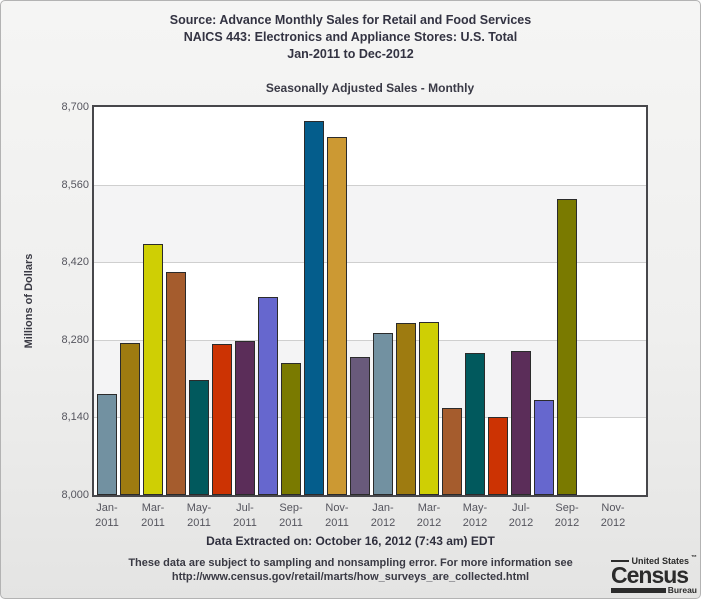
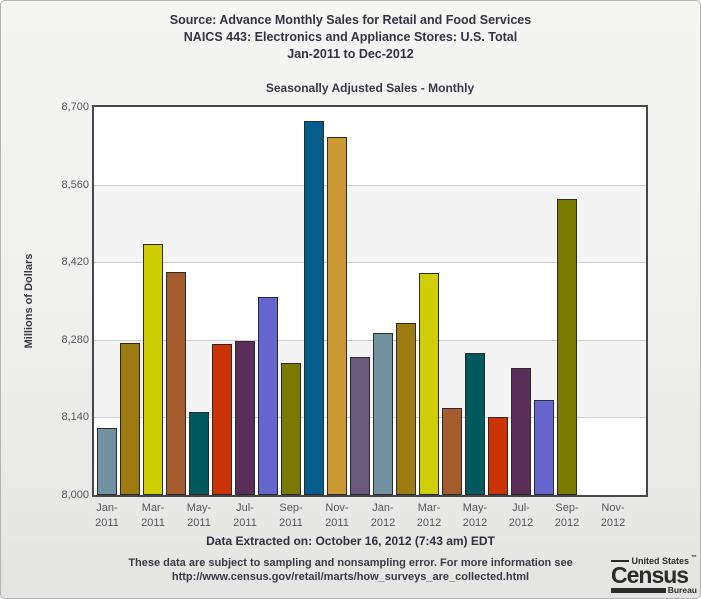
Jan-2011: 8180 -> 8120
May-2011: 8210 -> 8150
Mar-2012: 8310 -> 8400
Jul-2012: 8260 -> 8230
